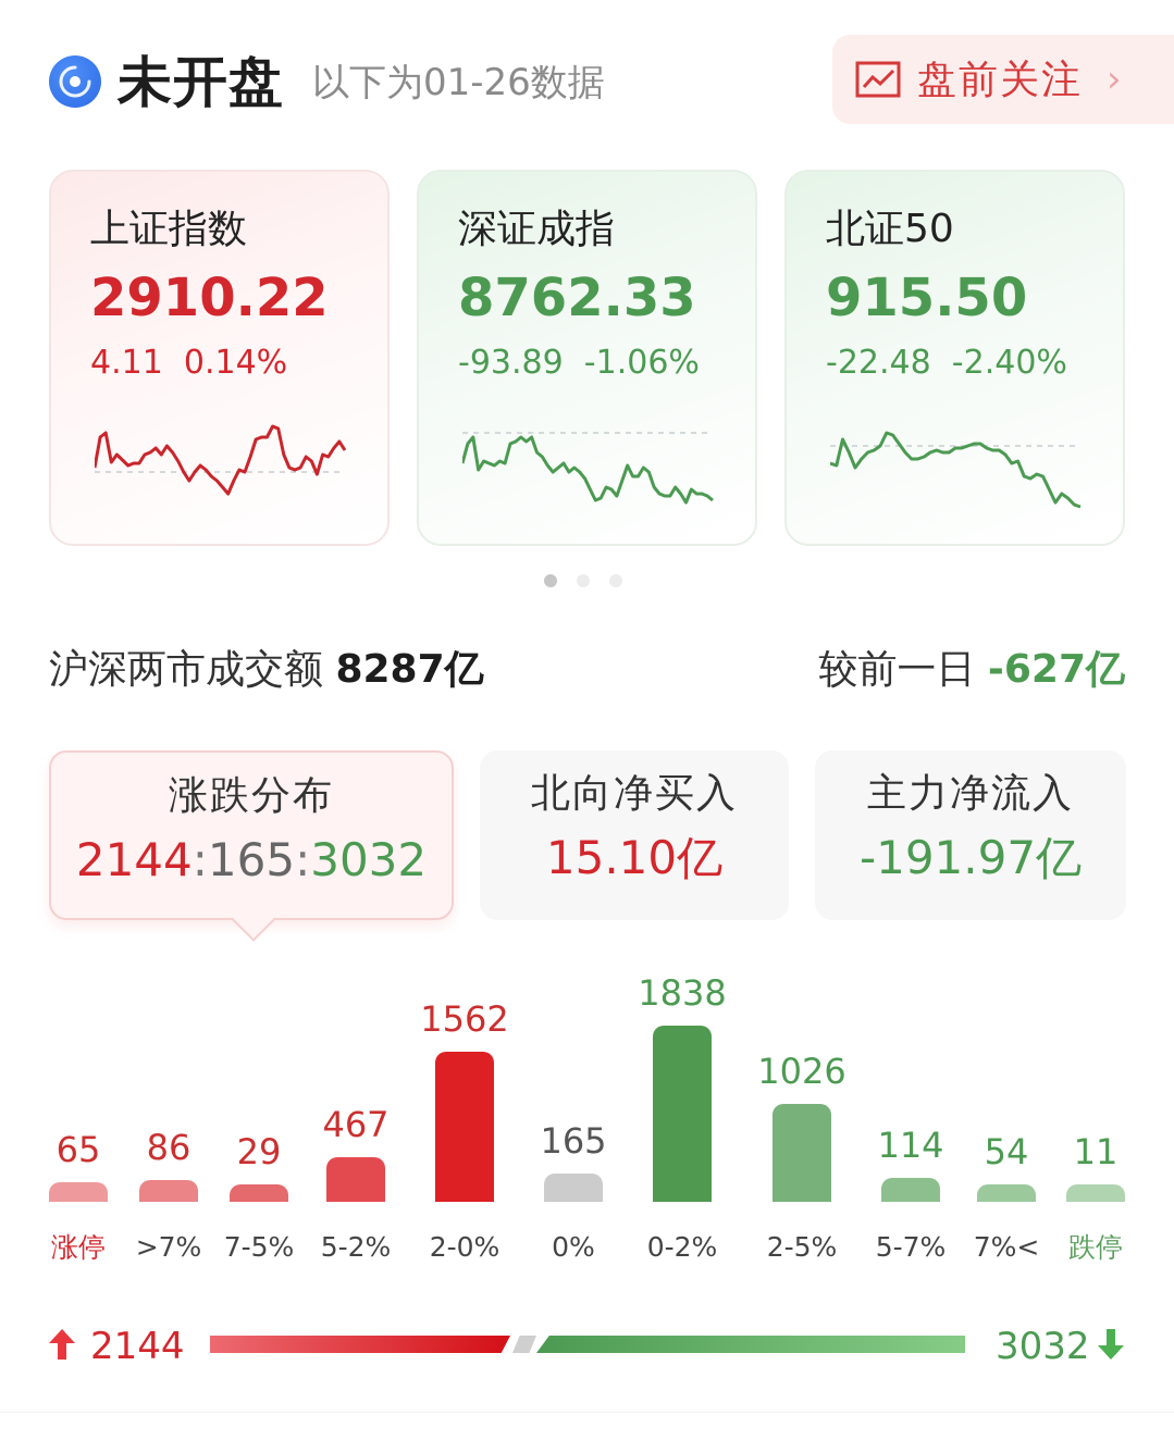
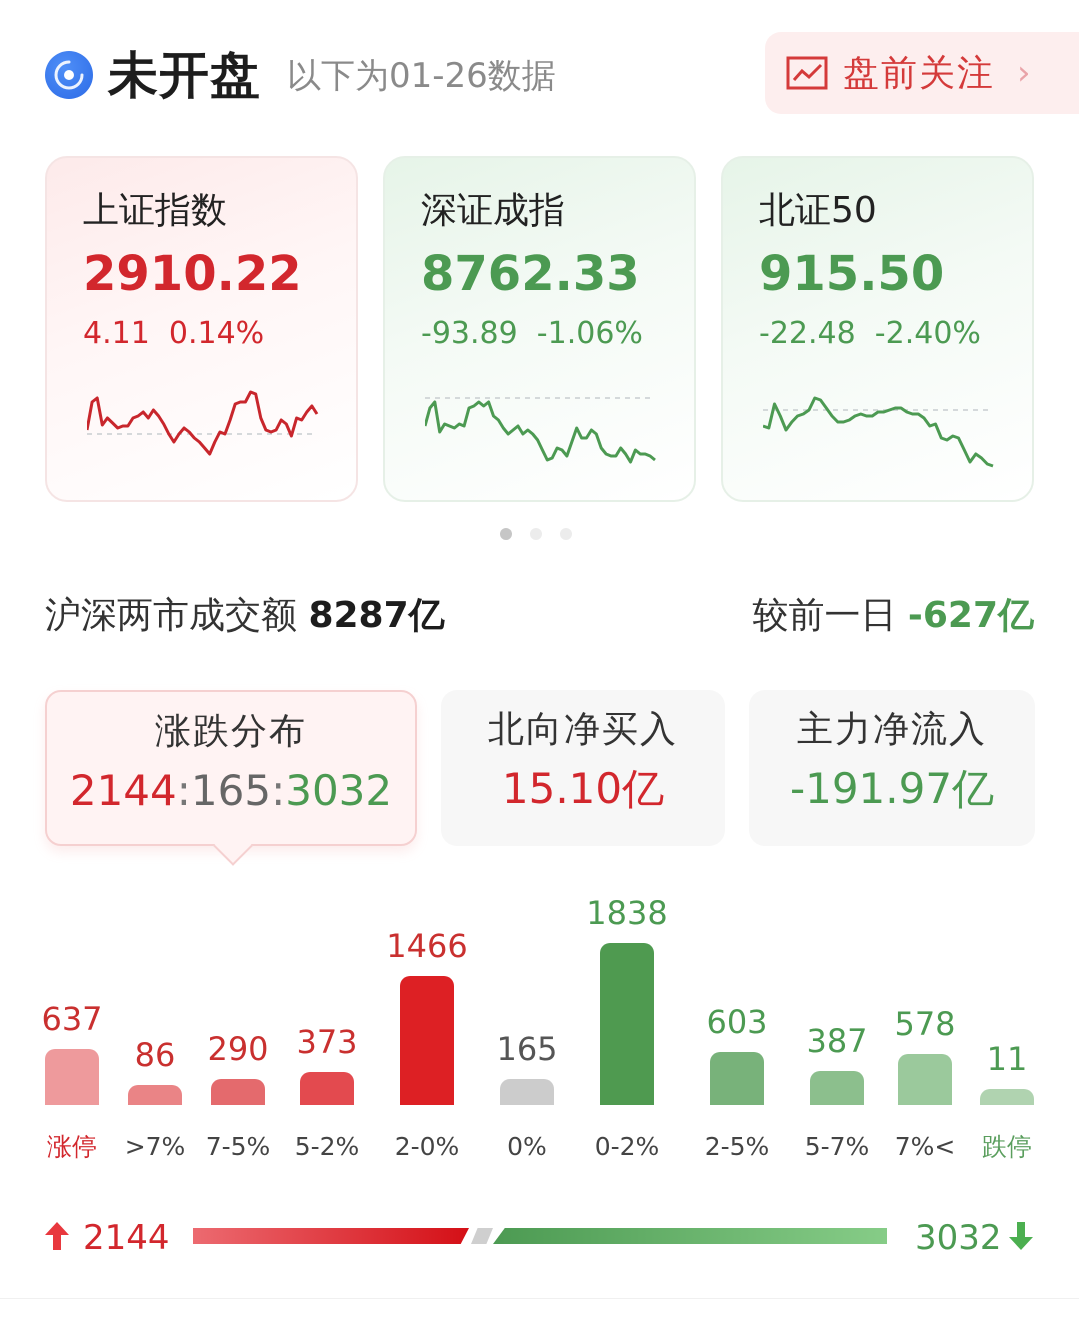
涨停: 65 -> 637
7-5%: 29 -> 290
5-2%: 467 -> 373
2-0%: 1562 -> 1466
2-5%: 1026 -> 603
5-7%: 114 -> 387
7%<: 54 -> 578
